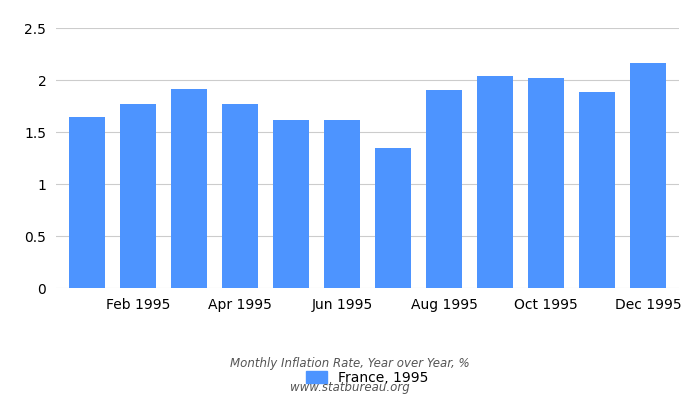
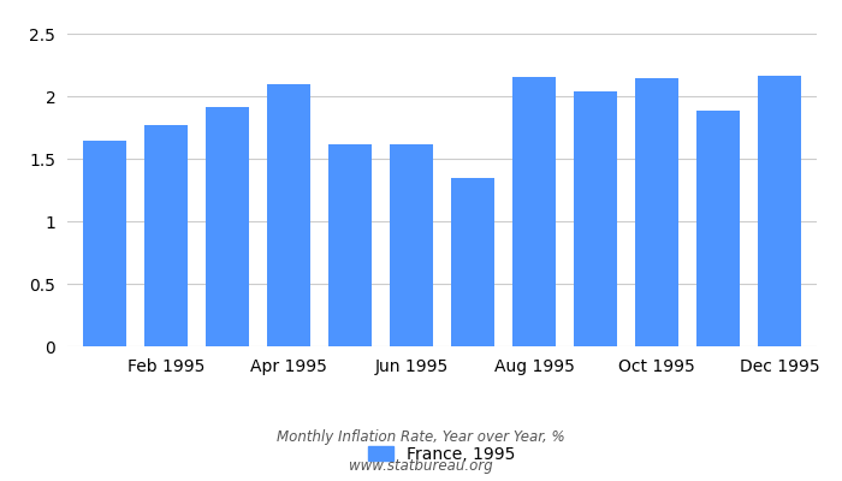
Apr 1995: 1.77 -> 2.10
Aug 1995: 1.90 -> 2.15
Oct 1995: 2.02 -> 2.14
